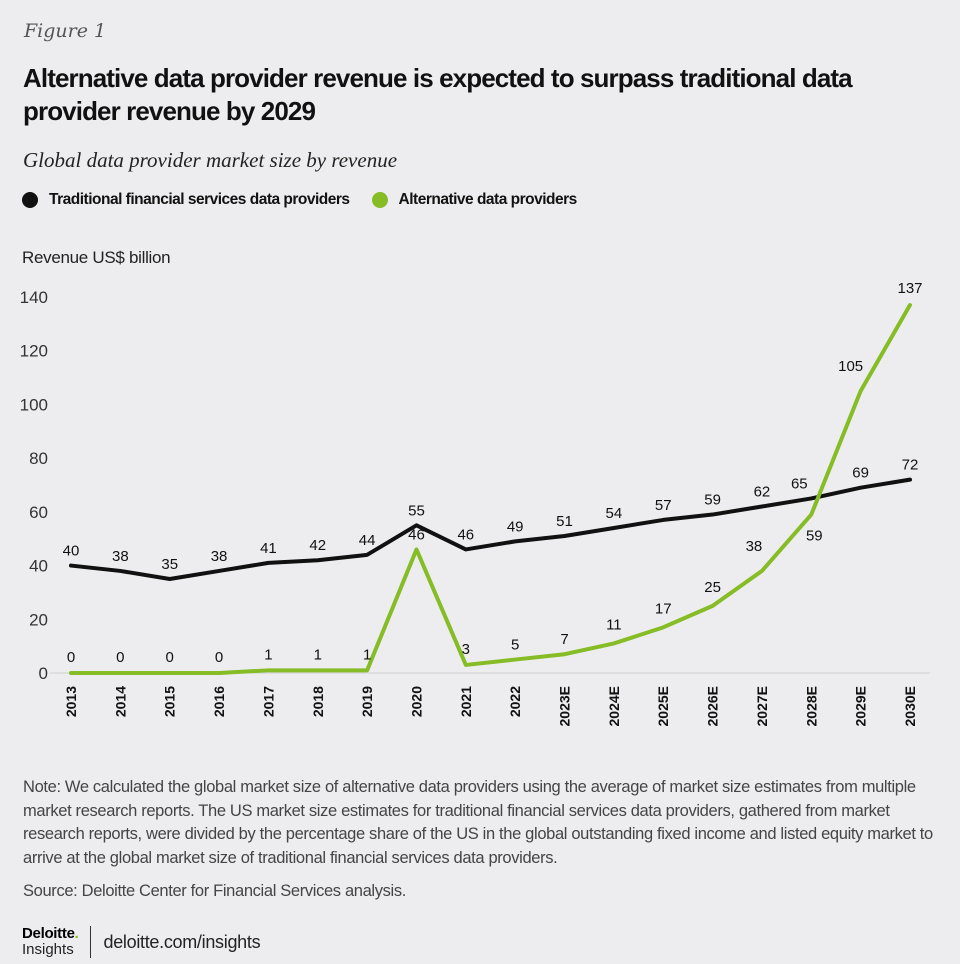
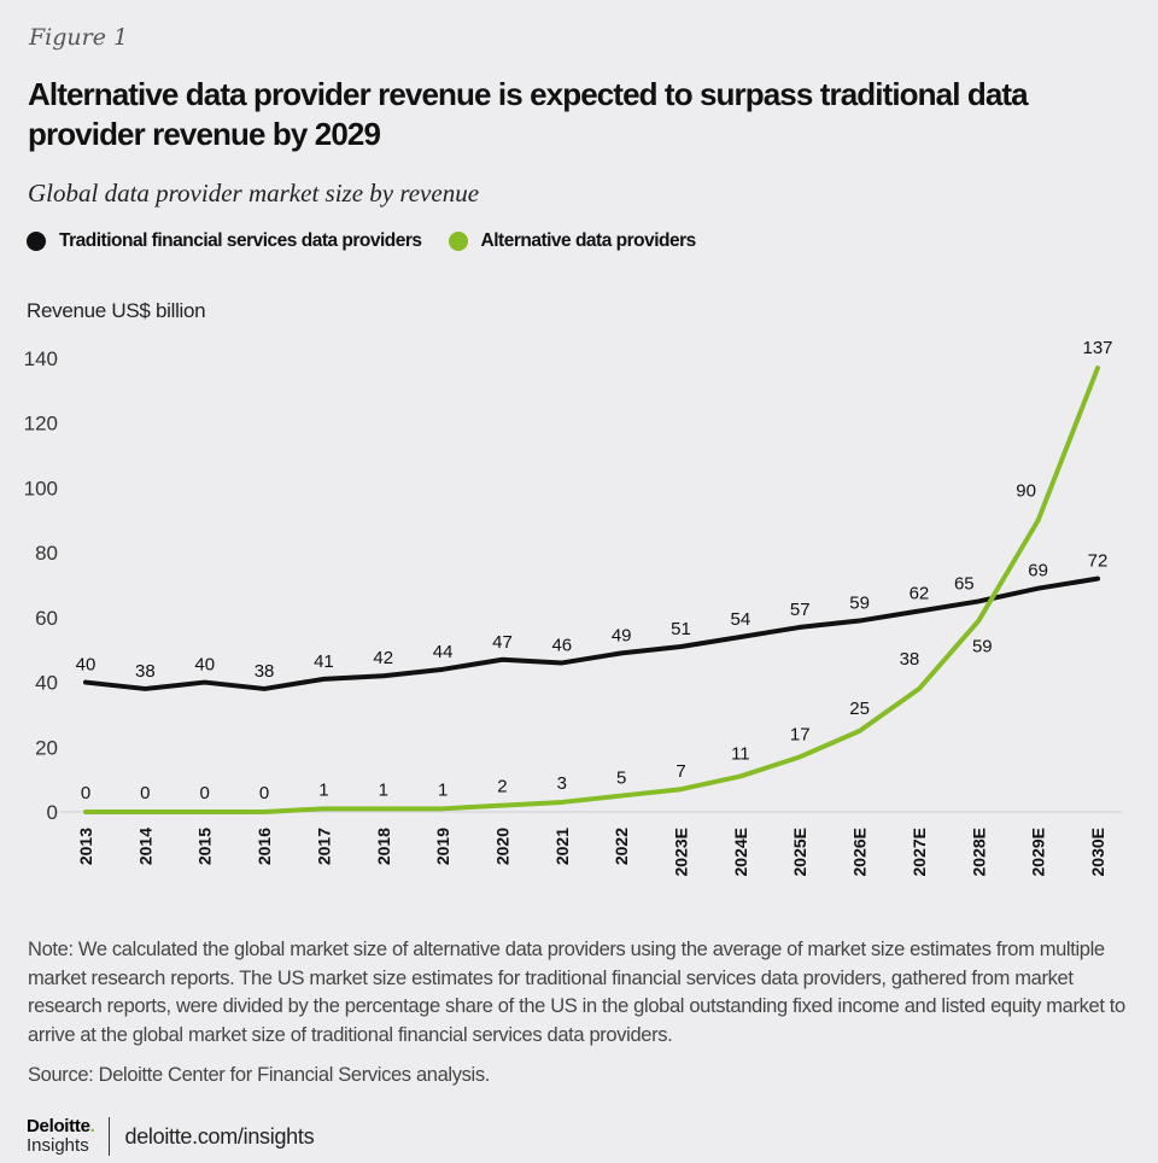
Traditional financial services data providers/2015: 35 -> 40
Traditional financial services data providers/2020: 55 -> 47
Alternative data providers/2020: 46 -> 2
Alternative data providers/2029E: 105 -> 90
